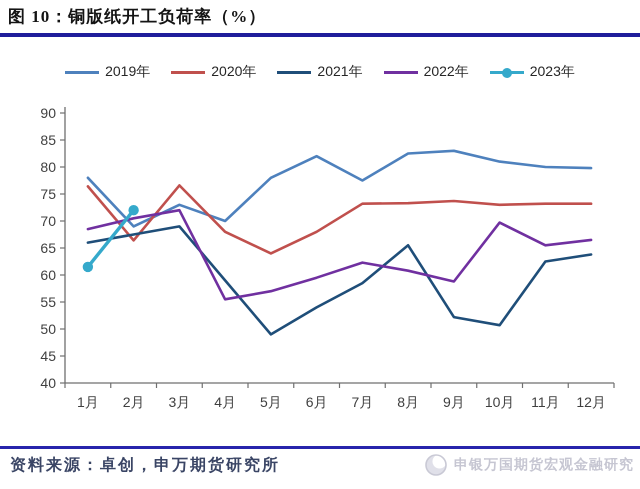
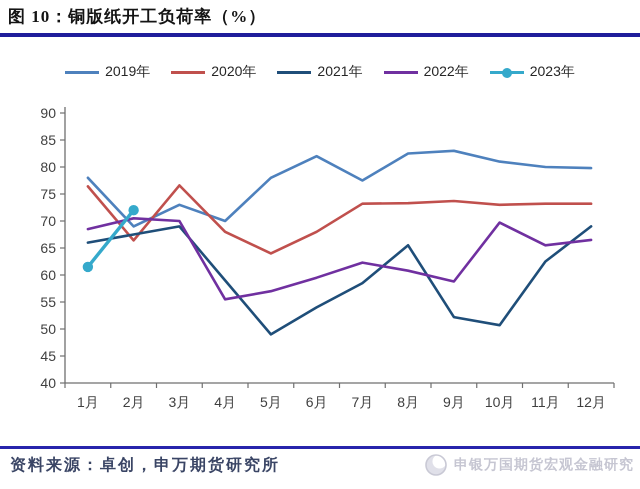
2022年/3月: 72 -> 70
2021年/12月: 64 -> 69
